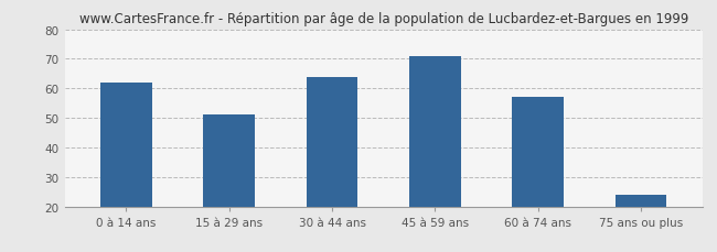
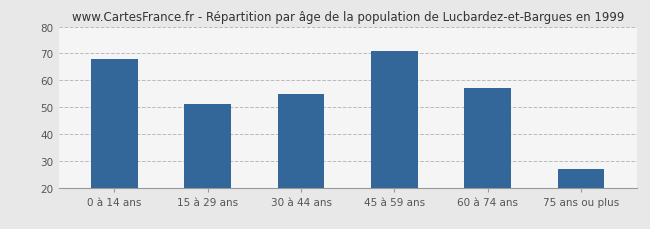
0 à 14 ans: 62 -> 68
30 à 44 ans: 64 -> 55
75 ans ou plus: 24 -> 27
